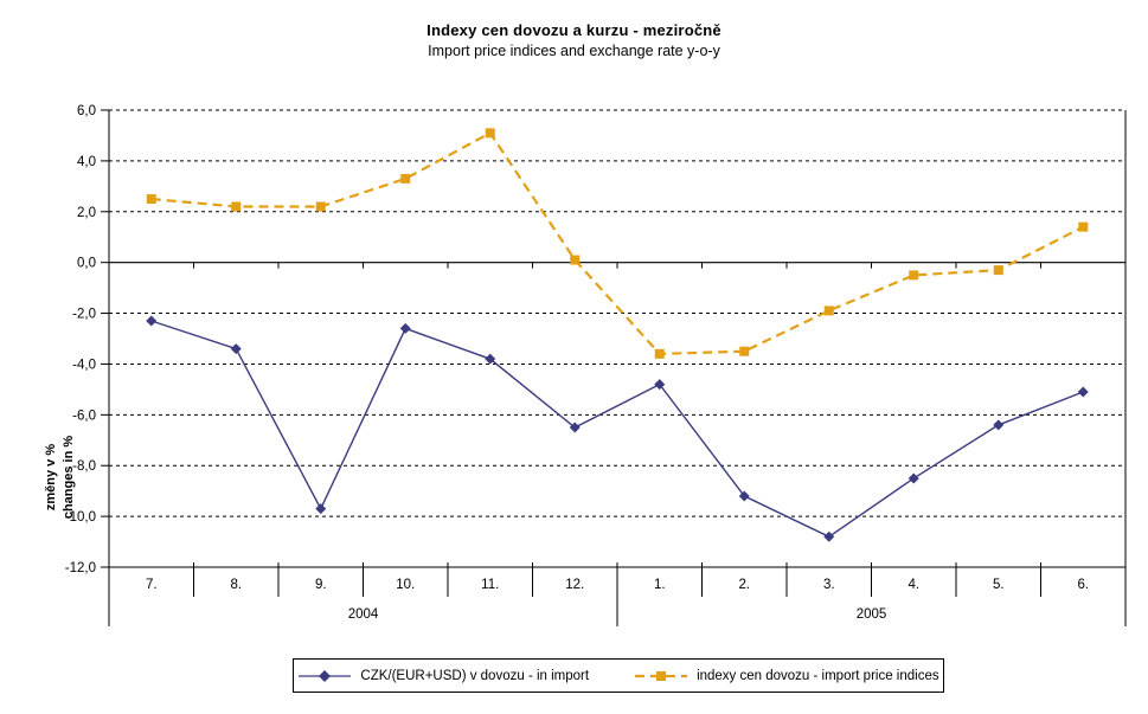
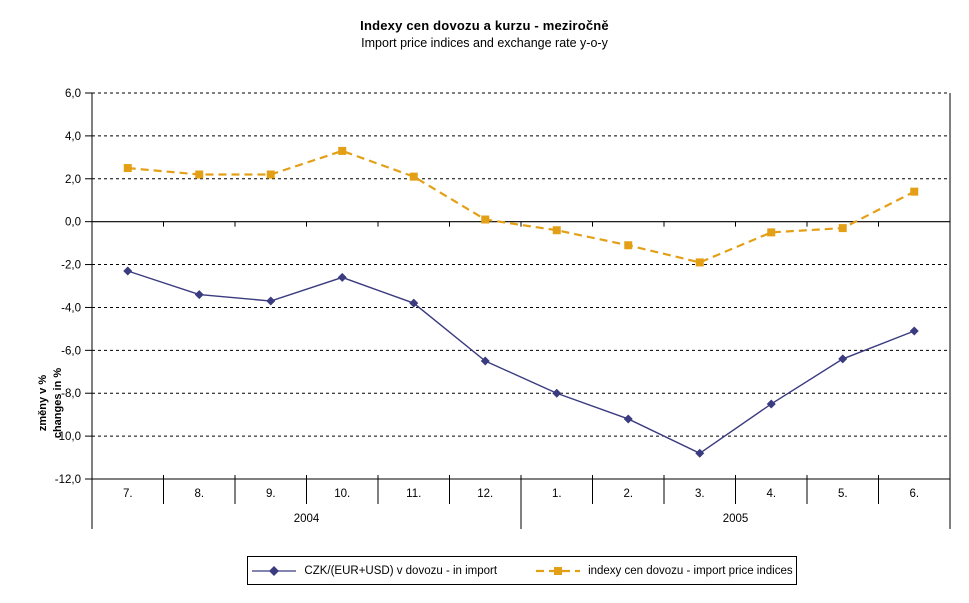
CZK/(EUR+USD) v dovozu - in import/9.: -9,7 -> -3,7
indexy cen dovozu - import price indices/11.: 5,1 -> 2,1
CZK/(EUR+USD) v dovozu - in import/1.: -4,8 -> -8,0
indexy cen dovozu - import price indices/1.: -3,6 -> -0,4
indexy cen dovozu - import price indices/2.: -3,5 -> -1,1
